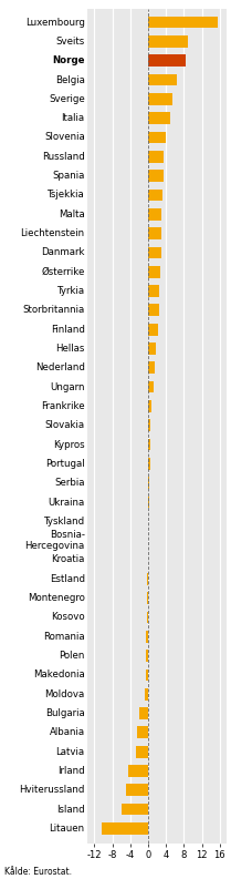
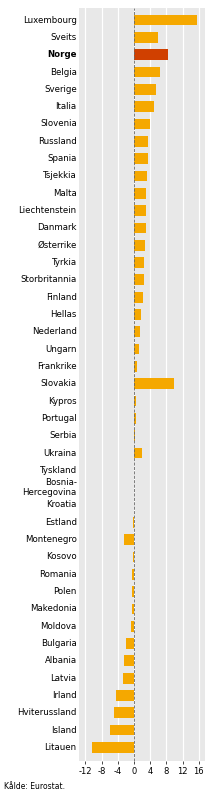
Sveits: 9.0 -> 6.0
Slovakia: 0.5 -> 10.0
Ukraina: 0.2 -> 2.0
Montenegro: -0.2 -> -2.5
